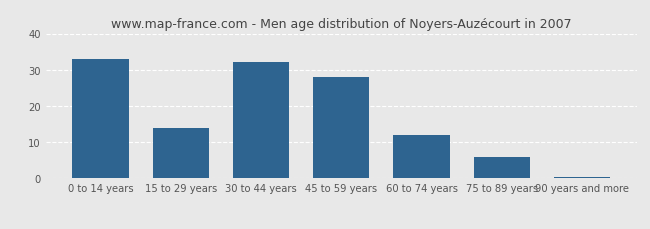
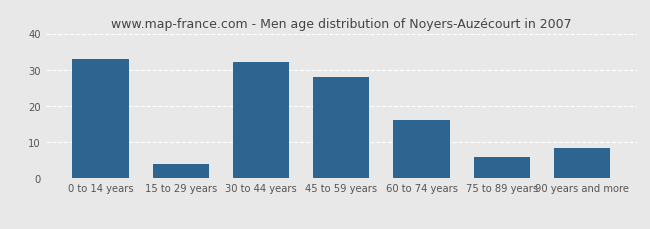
15 to 29 years: 14.0 -> 4.0
60 to 74 years: 12.0 -> 16.0
90 years and more: 0.5 -> 8.5
